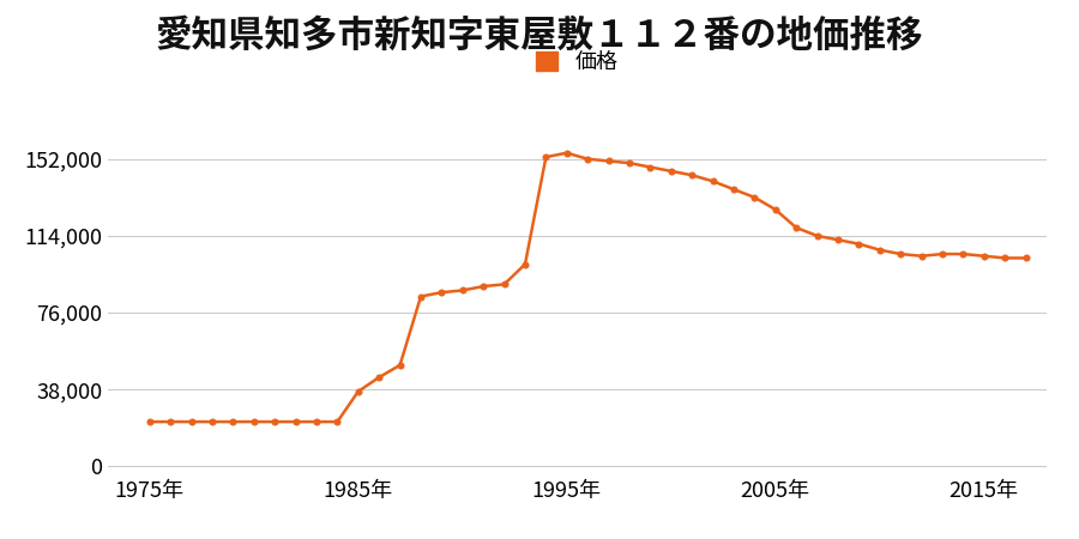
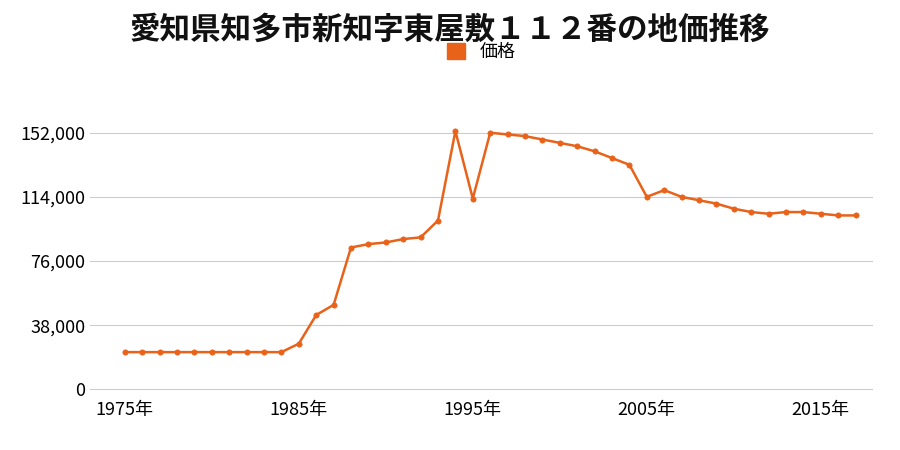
1985年: 37,000 -> 27,000
1995年: 155,000 -> 113,000
2005年: 127,000 -> 114,000
